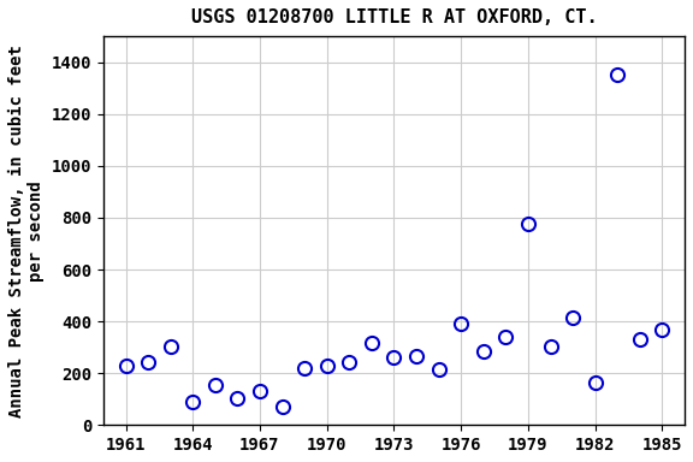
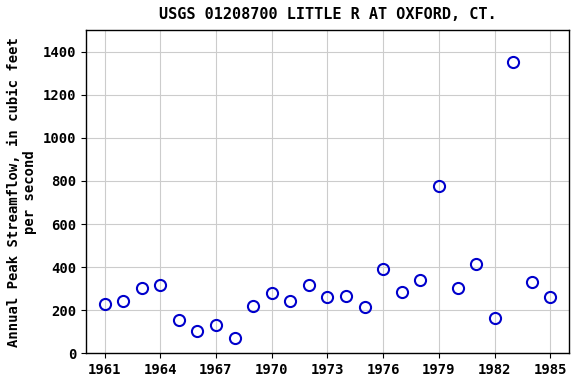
1964: 90 -> 315
1970: 230 -> 280
1985: 370 -> 260
